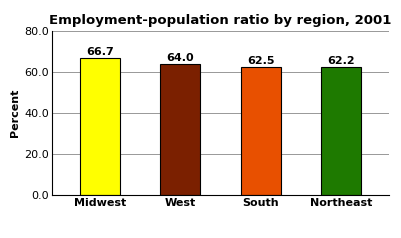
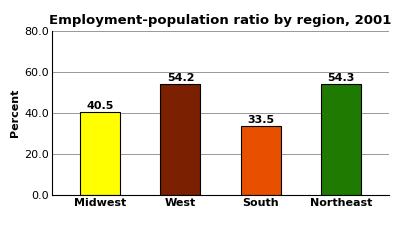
Midwest: 66.7 -> 40.5
West: 64.0 -> 54.2
South: 62.5 -> 33.5
Northeast: 62.2 -> 54.3
